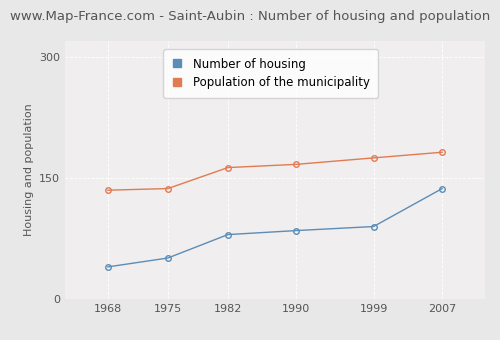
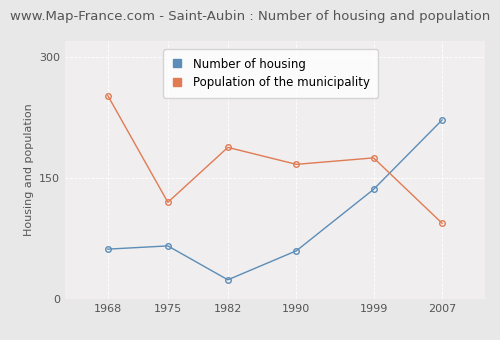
Number of housing/1968: 40 -> 62
Population of the municipality/1968: 135 -> 252
Number of housing/1975: 51 -> 66
Population of the municipality/1975: 137 -> 120
Number of housing/1982: 80 -> 24
Population of the municipality/1982: 163 -> 188
Number of housing/1990: 85 -> 60
Number of housing/1999: 90 -> 136
Number of housing/2007: 137 -> 222
Population of the municipality/2007: 182 -> 94
